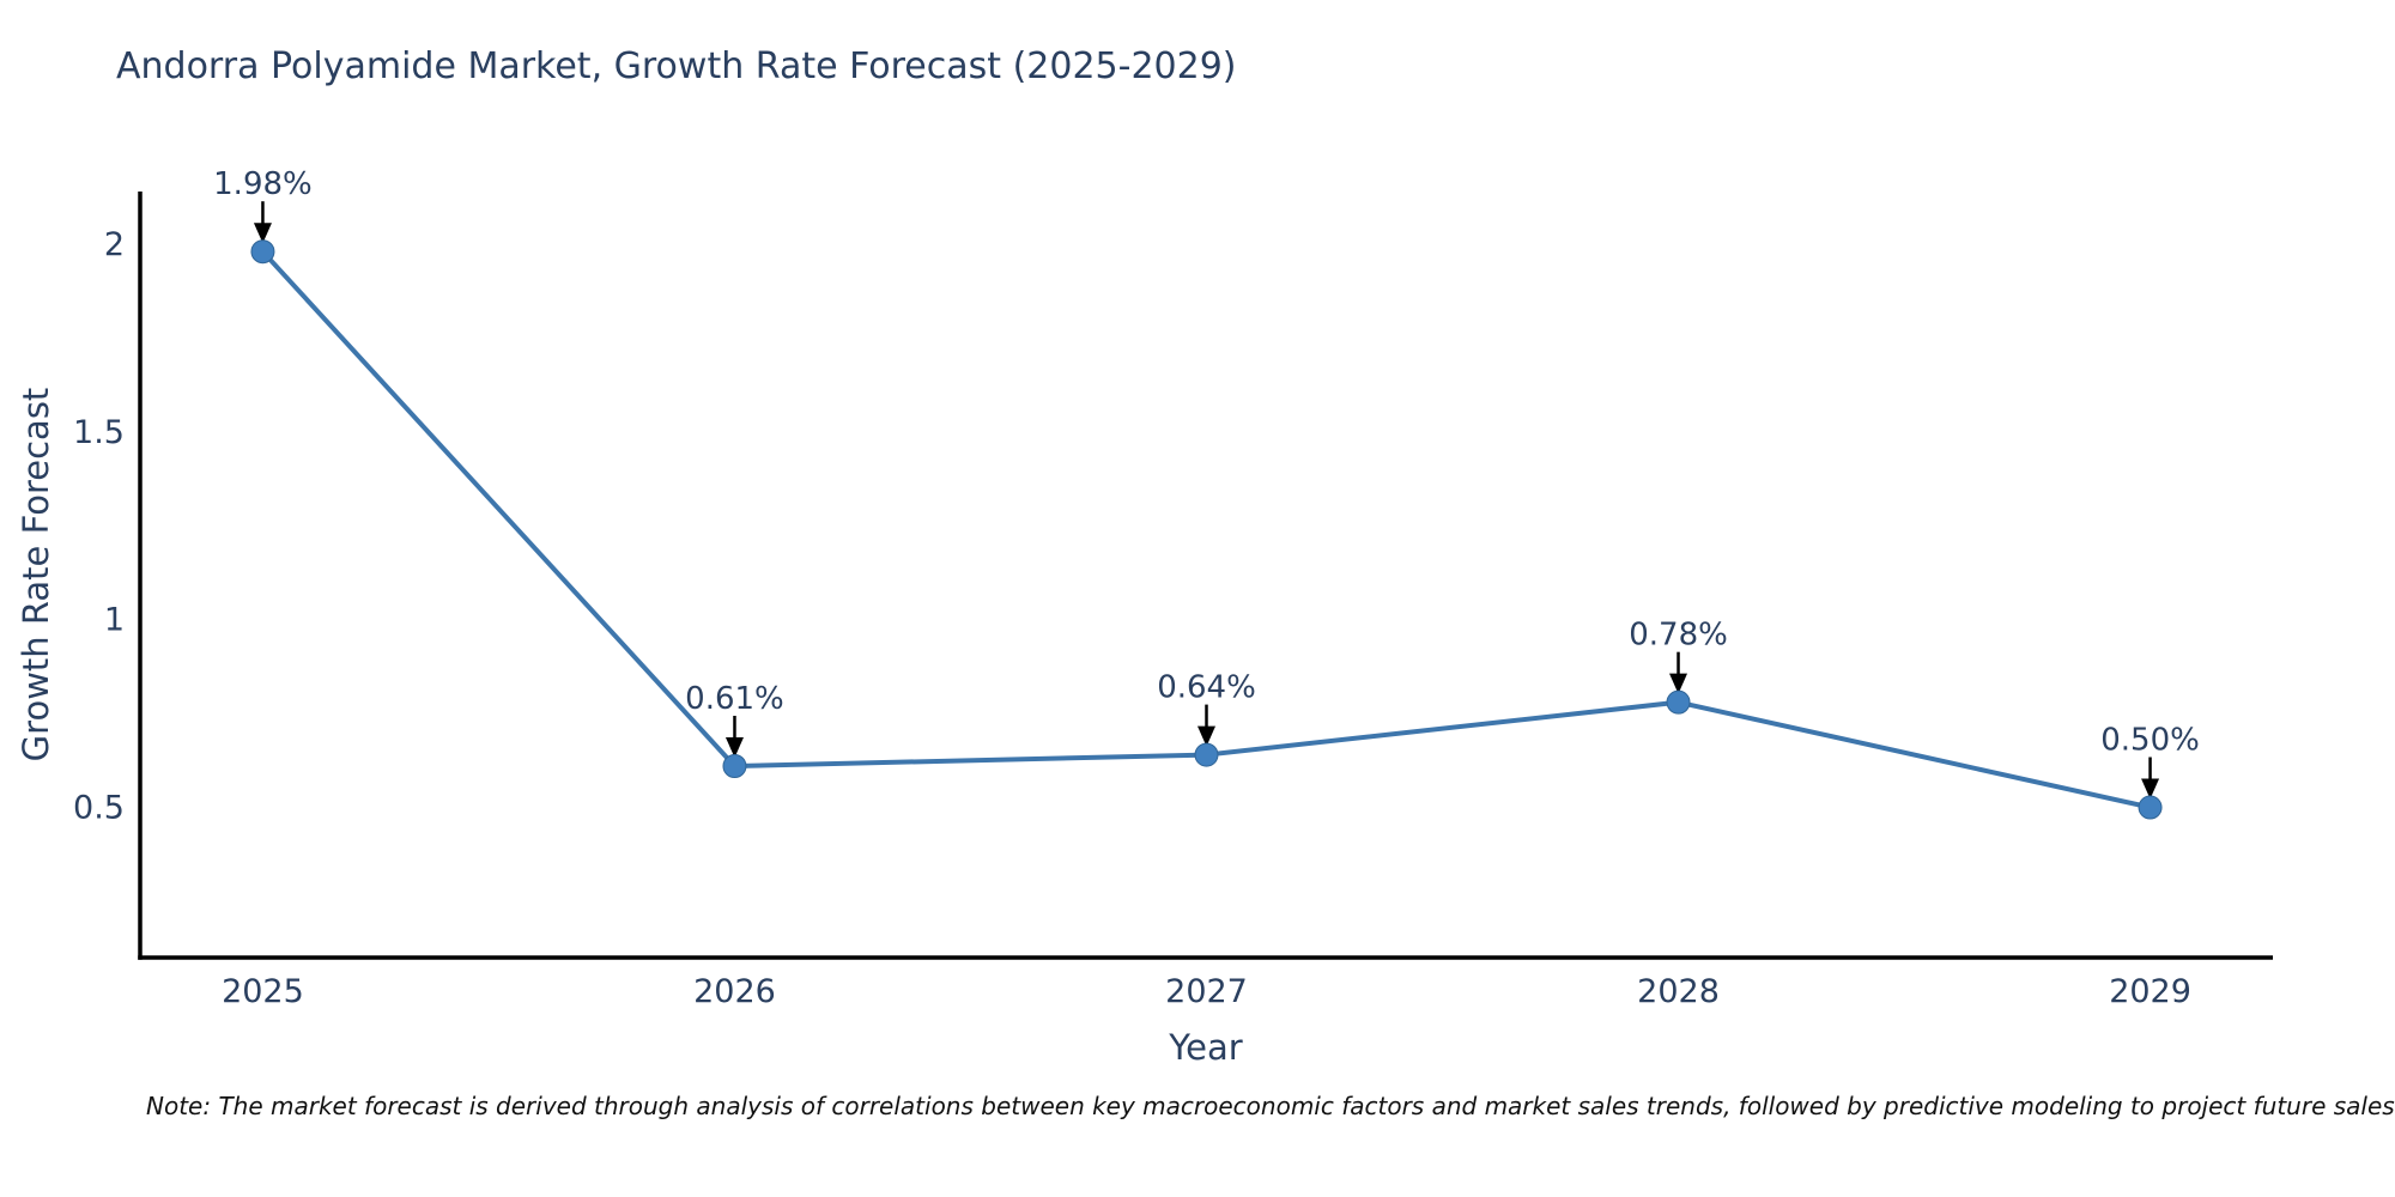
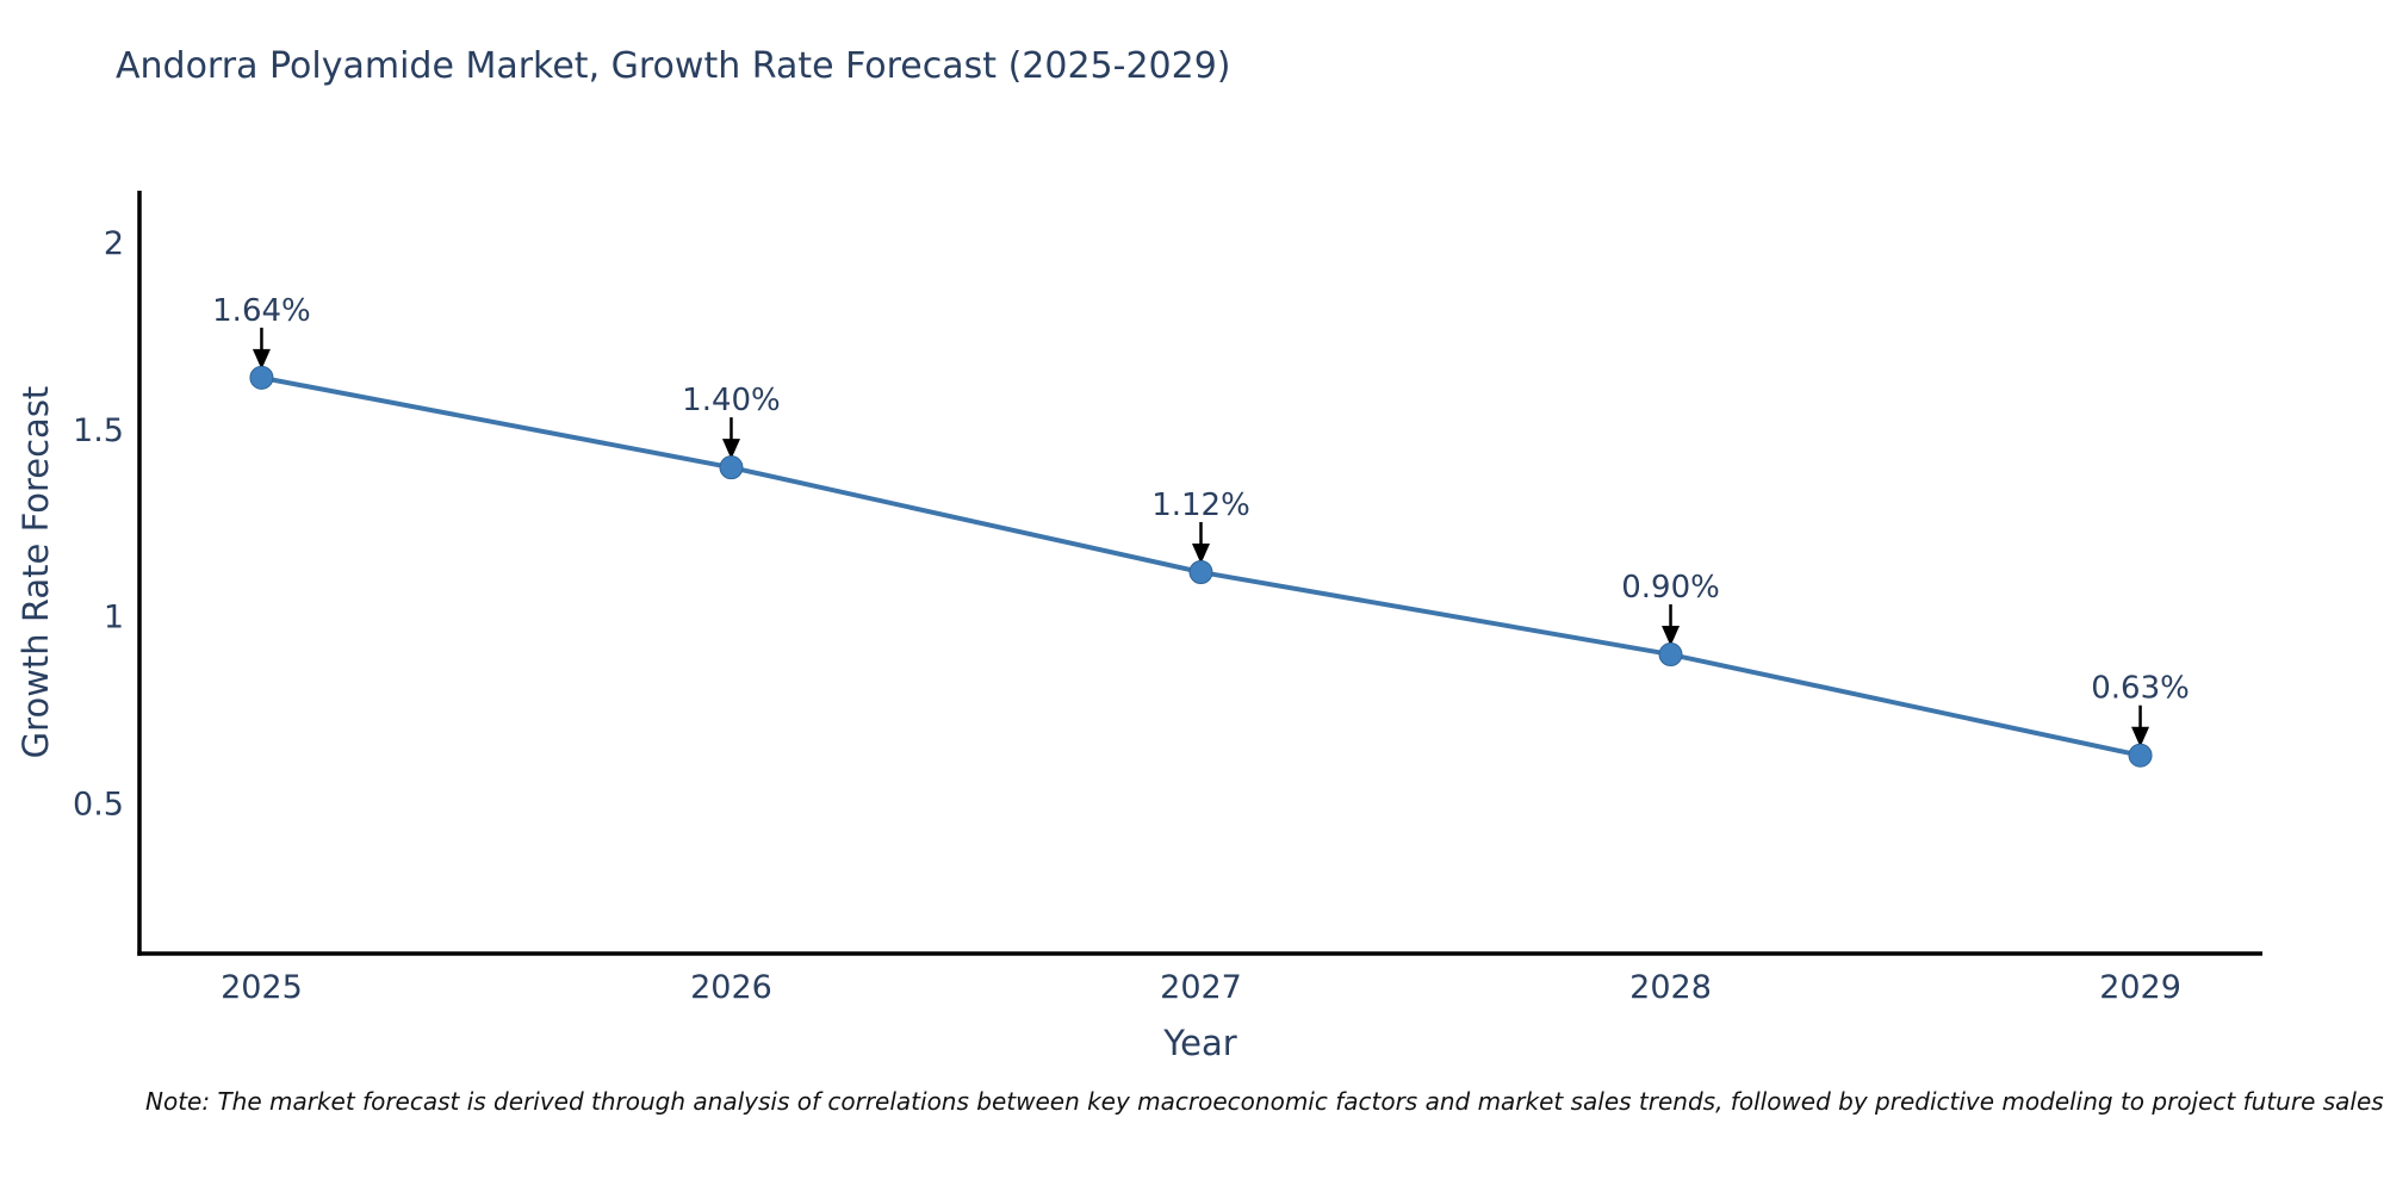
2025: 1.98% -> 1.64%
2026: 0.61% -> 1.40%
2027: 0.64% -> 1.12%
2028: 0.78% -> 0.90%
2029: 0.50% -> 0.63%
